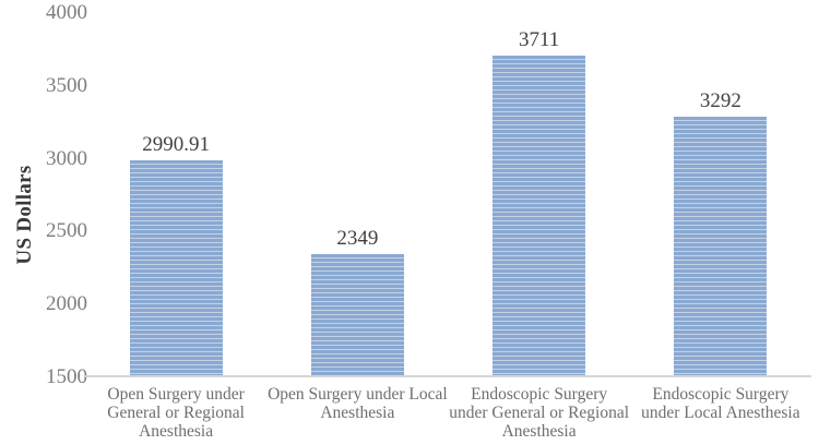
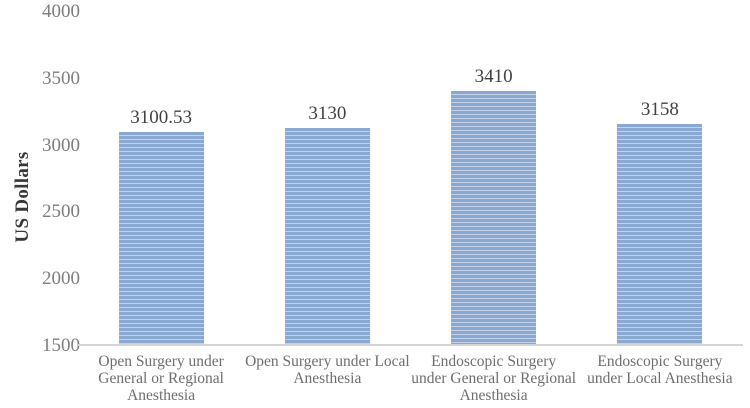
Open Surgery under General or Regional Anesthesia: 2990.91 -> 3100.53
Open Surgery under Local Anesthesia: 2349 -> 3130
Endoscopic Surgery under General or Regional Anesthesia: 3711 -> 3410
Endoscopic Surgery under Local Anesthesia: 3292 -> 3158
